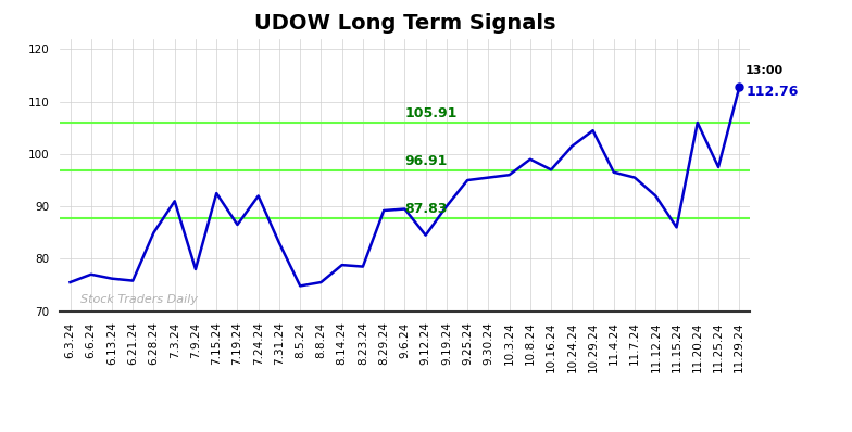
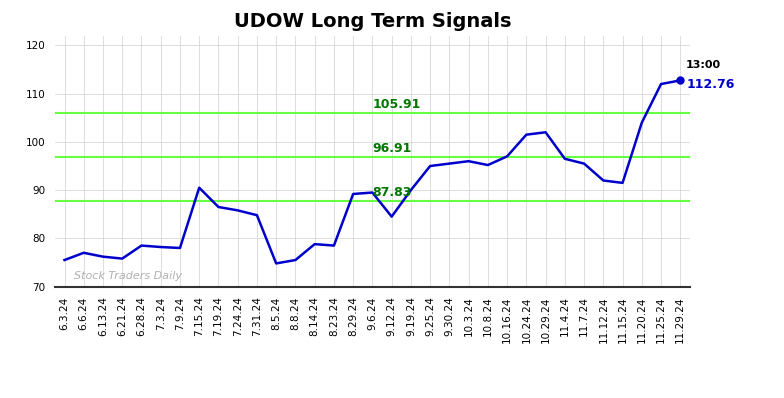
6.28.24: 85.0 -> 78.5
7.3.24: 91.0 -> 78.2
7.15.24: 92.5 -> 90.5
7.24.24: 92.0 -> 85.8
7.31.24: 83.0 -> 84.8
10.8.24: 99.0 -> 95.2
10.29.24: 104.5 -> 102.0
11.15.24: 86.0 -> 91.5
11.20.24: 106.0 -> 104.0
11.25.24: 97.5 -> 112.0
